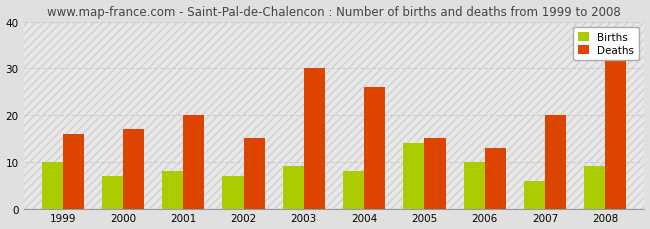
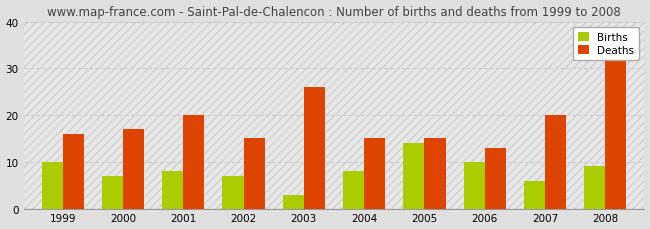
Births/2003: 9 -> 3
Deaths/2003: 30 -> 26
Deaths/2004: 26 -> 15
